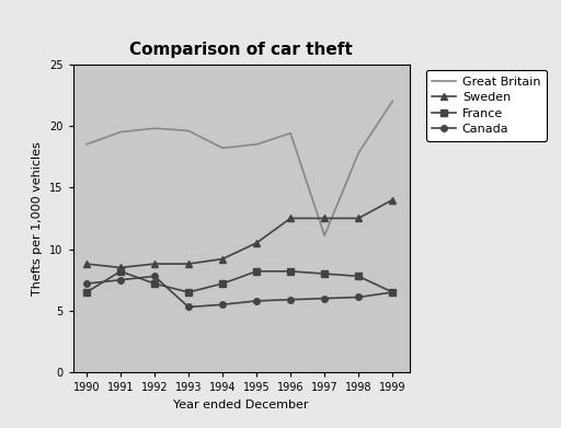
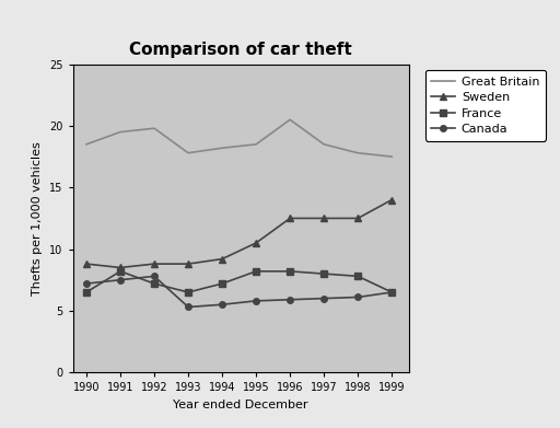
Great Britain/1993: 19.6 -> 17.8
Great Britain/1996: 19.4 -> 20.5
Great Britain/1997: 11.1 -> 18.5
Great Britain/1999: 22.0 -> 17.5
